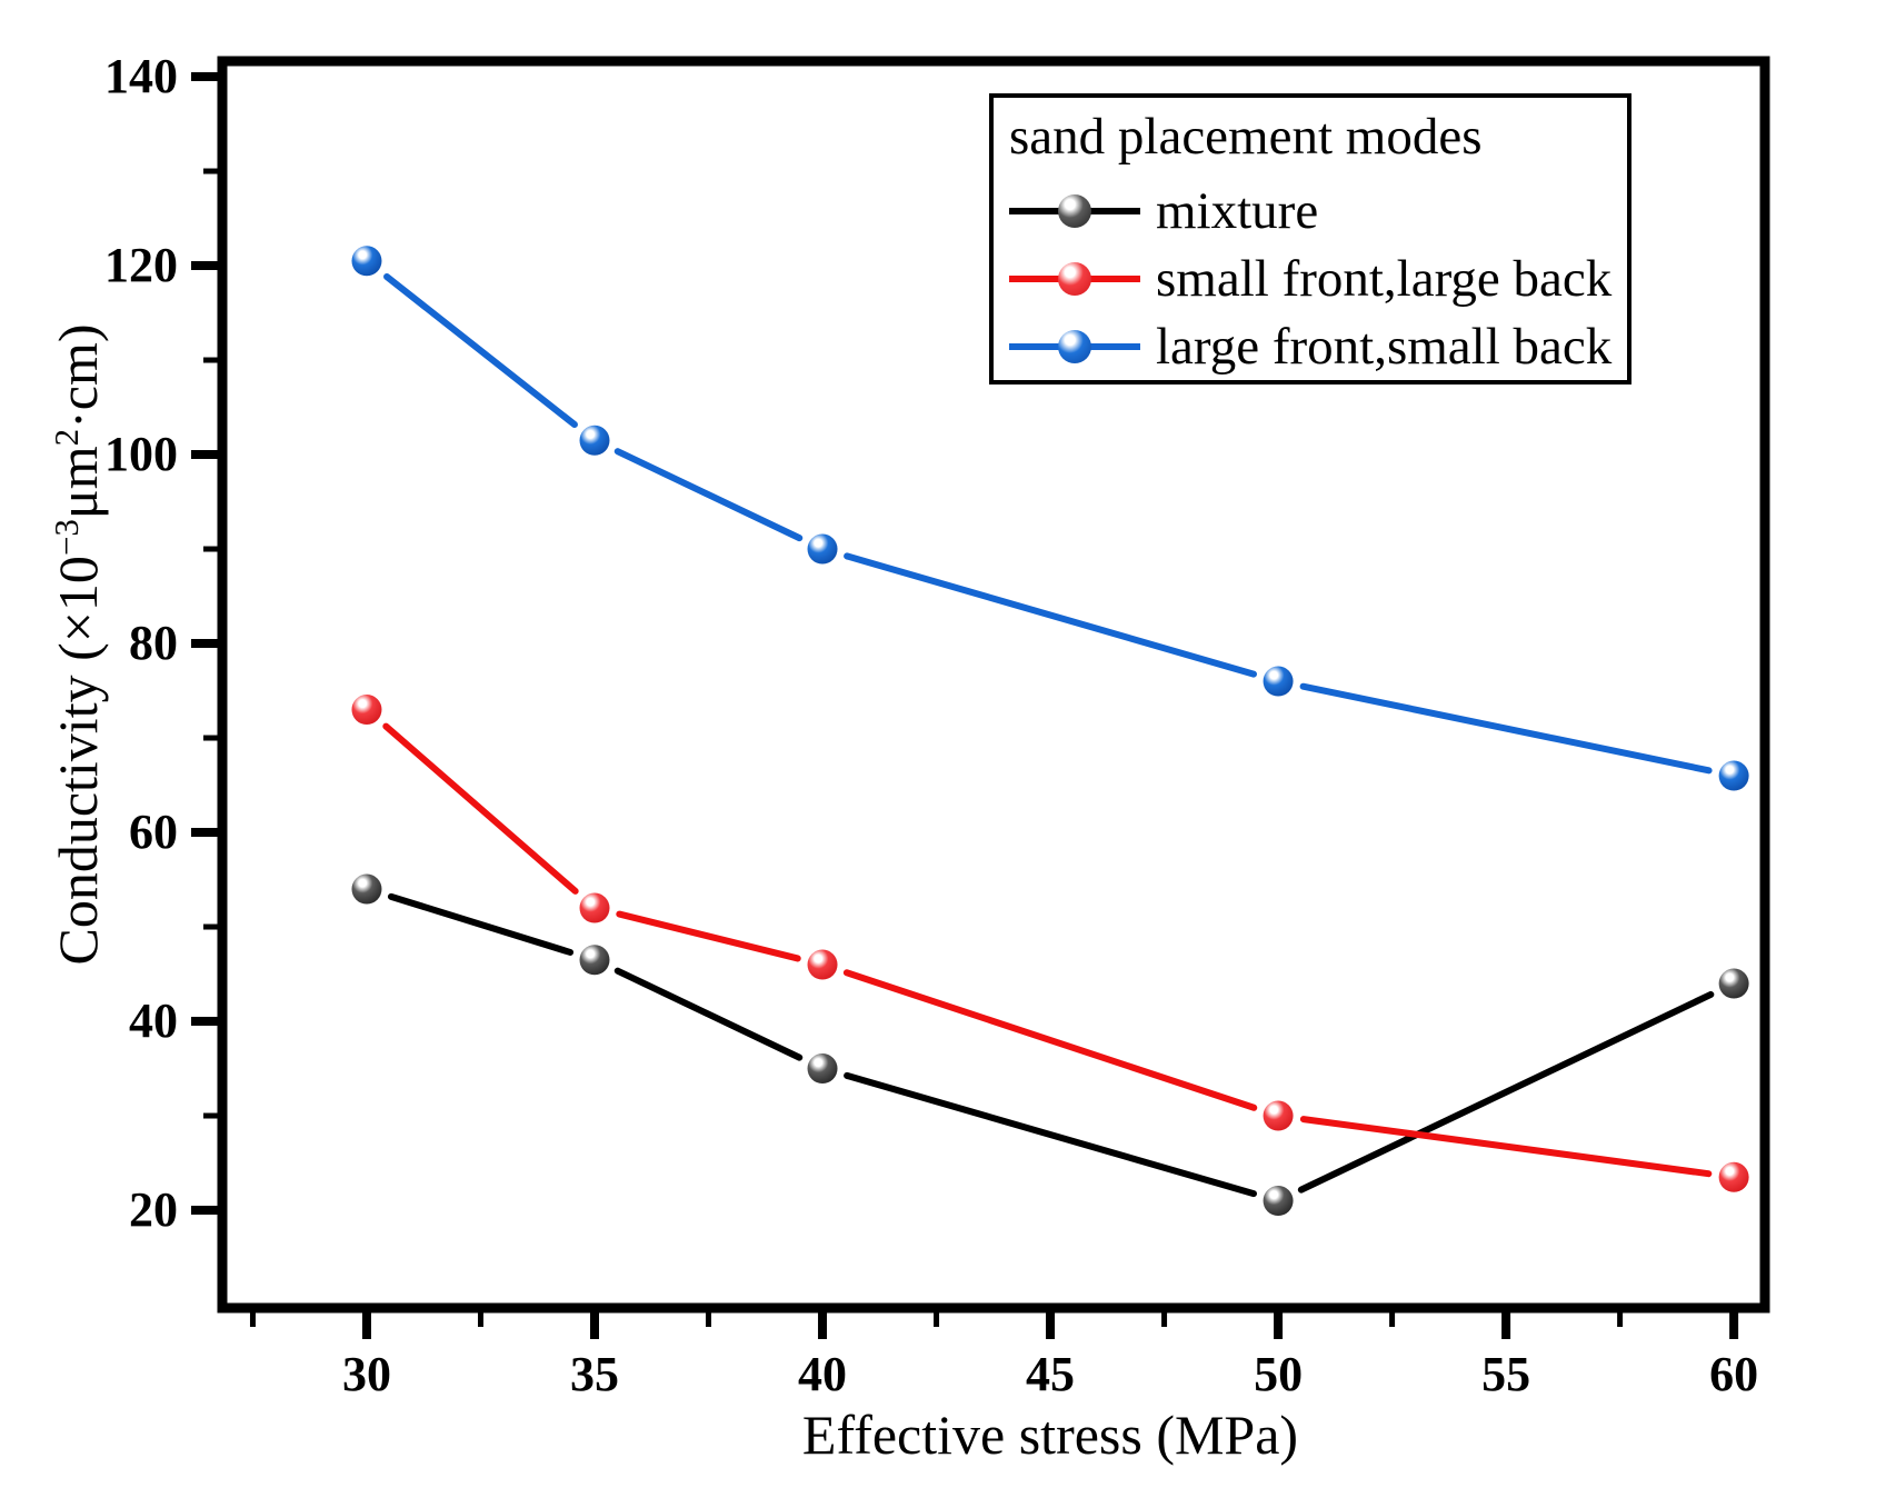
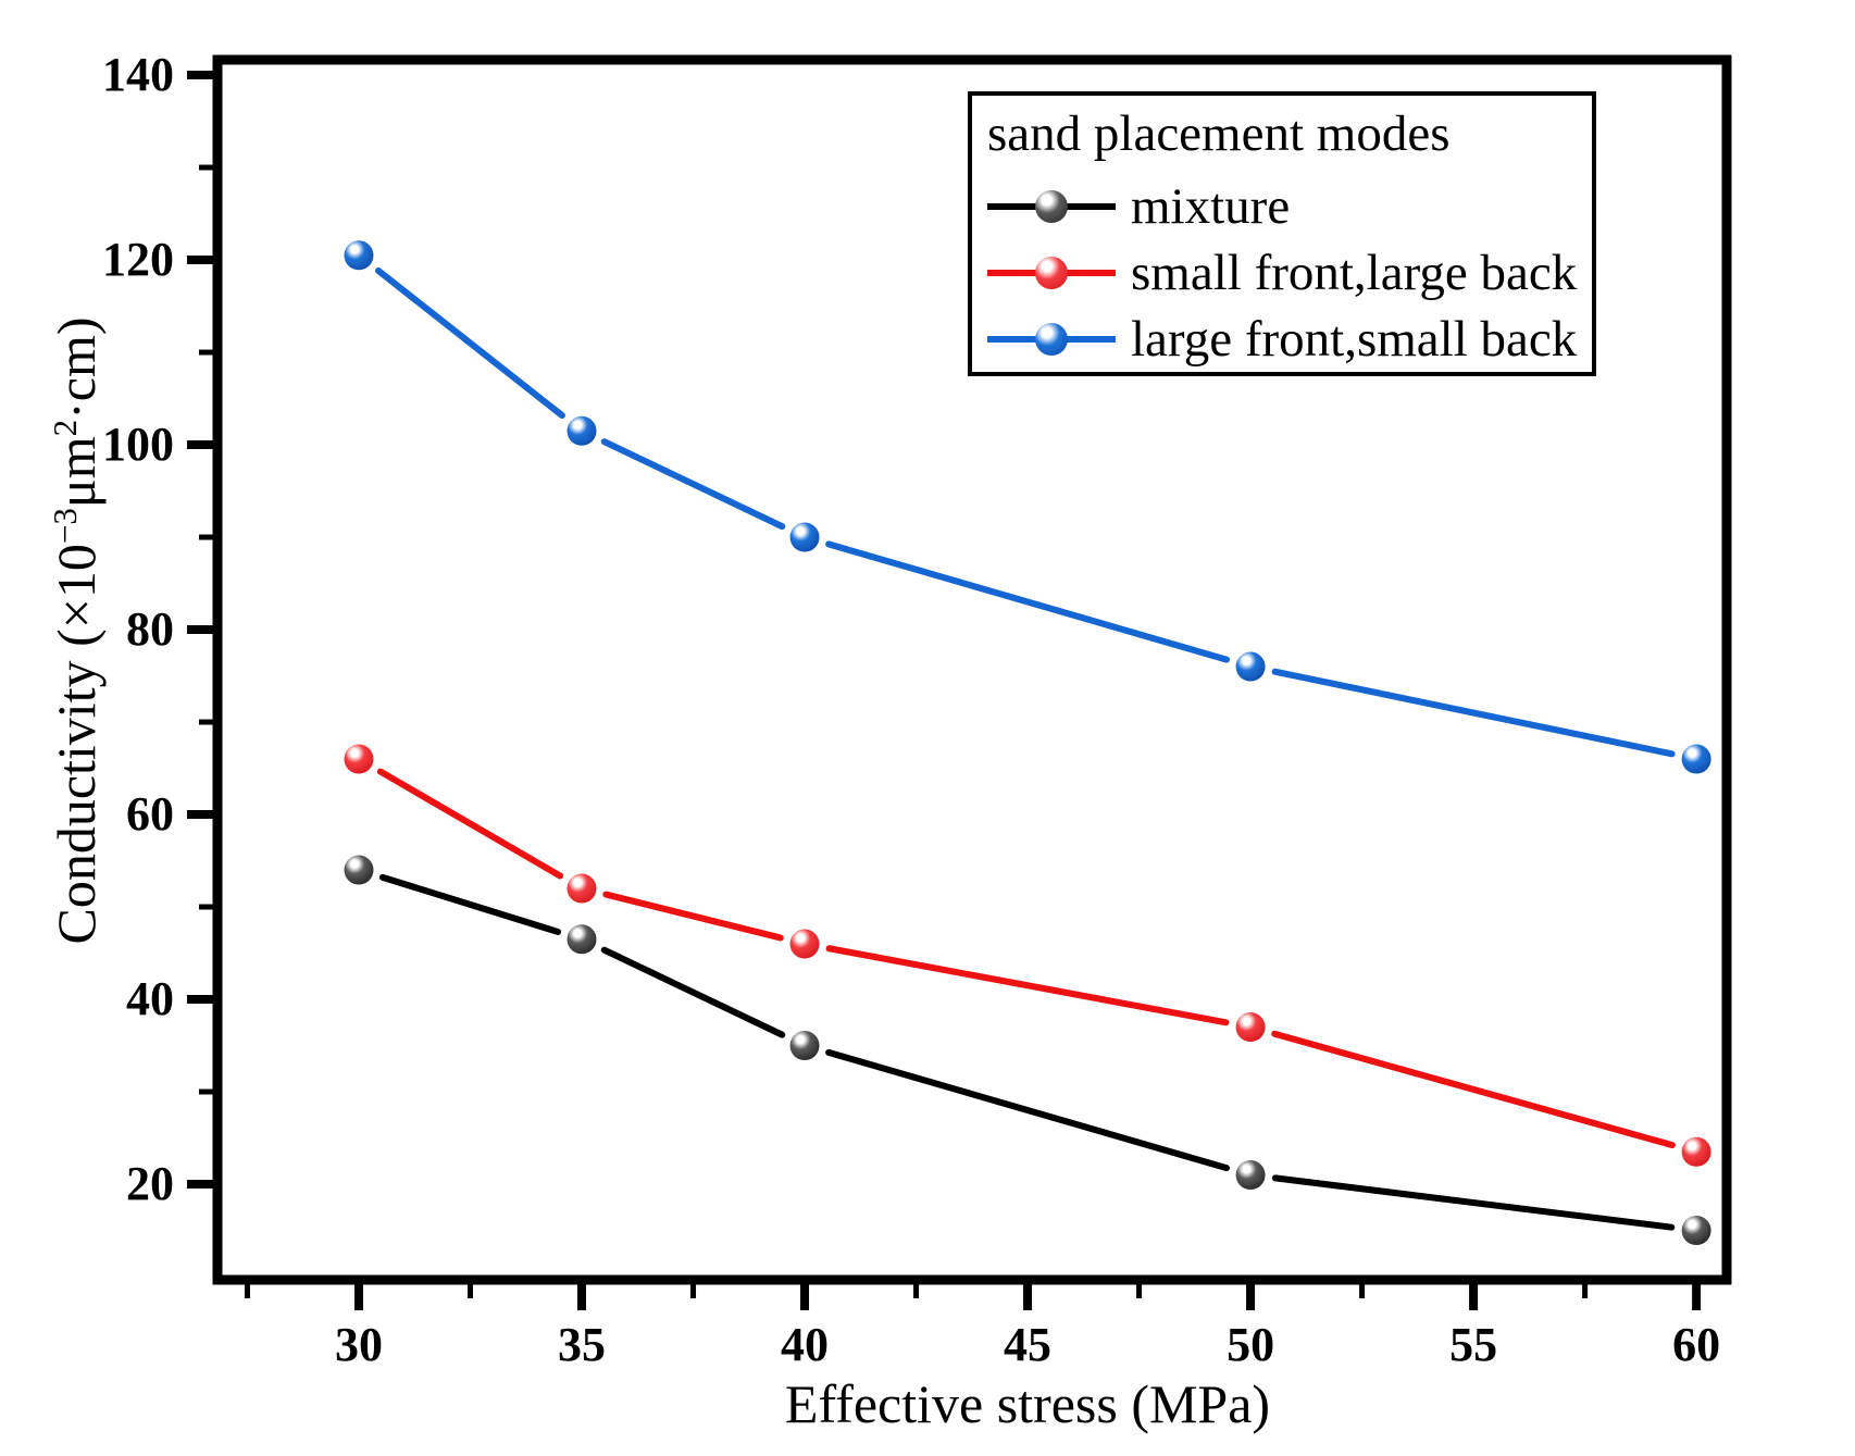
small front,large back/30: 73 -> 66
small front,large back/50: 30 -> 37
mixture/60: 44 -> 15
